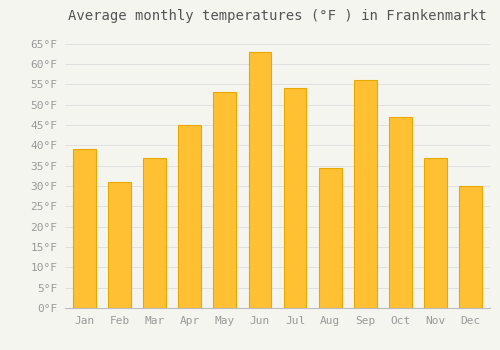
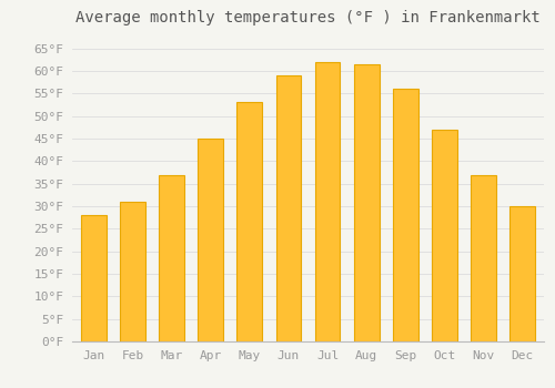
Jan: 39.0°F -> 28.0°F
Jun: 63.0°F -> 59.0°F
Jul: 54.0°F -> 62.0°F
Aug: 34.5°F -> 61.5°F
